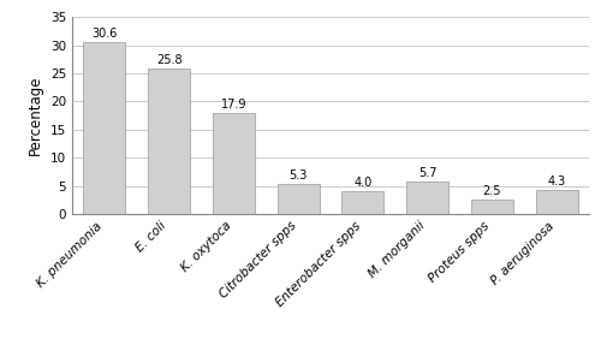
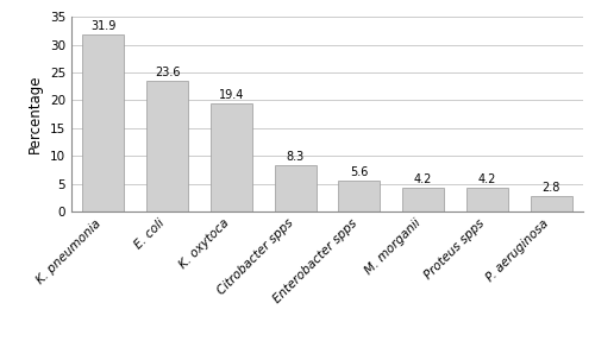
K. pneumonia: 30.6 -> 31.9
E. coli: 25.8 -> 23.6
K. oxytoca: 17.9 -> 19.4
Citrobacter spps: 5.3 -> 8.3
Enterobacter spps: 4.0 -> 5.6
M. morganii: 5.7 -> 4.2
Proteus spps: 2.5 -> 4.2
P. aeruginosa: 4.3 -> 2.8
